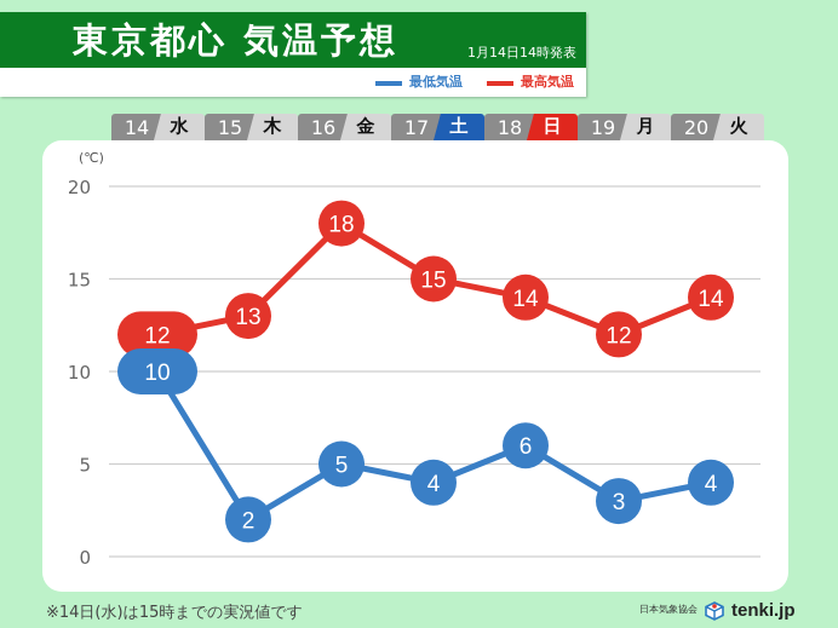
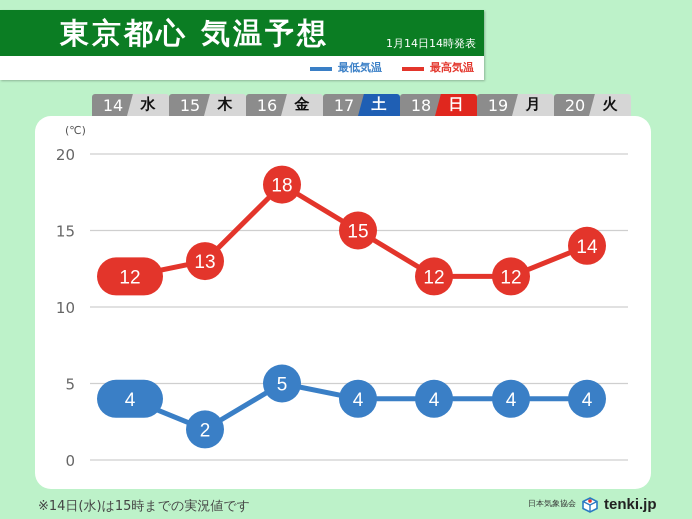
最低気温/14 水: 10 -> 4
最高気温/18 日: 14 -> 12
最低気温/18 日: 6 -> 4
最低気温/19 月: 3 -> 4
